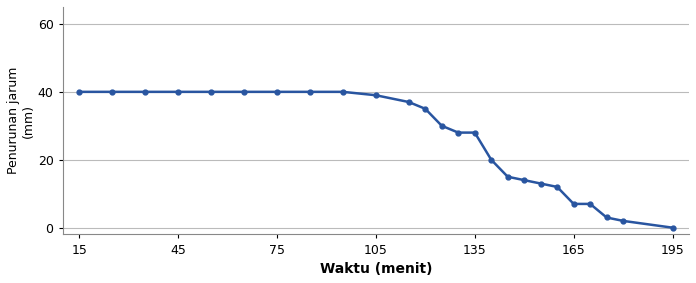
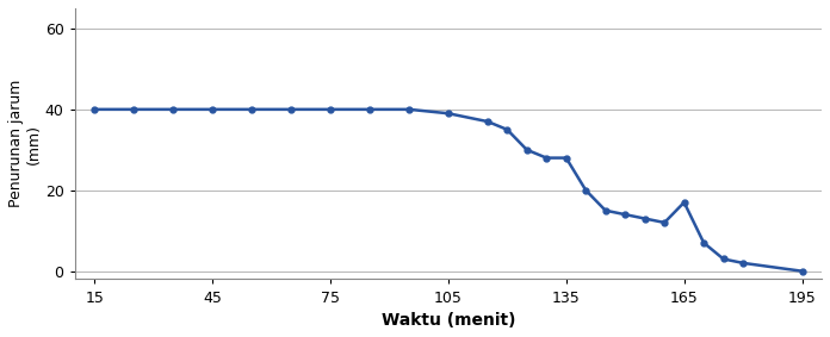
165: 7 -> 17
